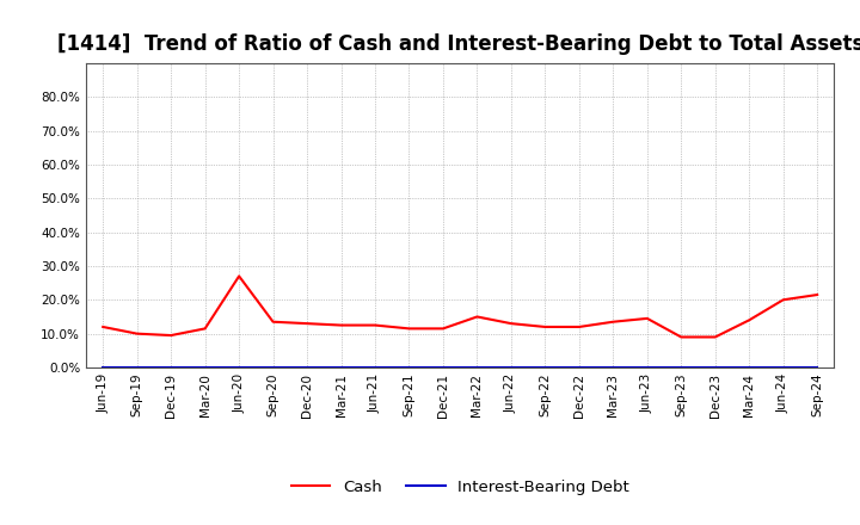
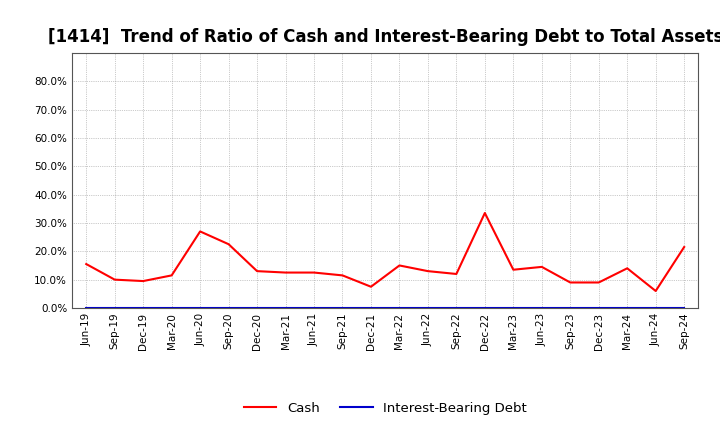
Cash/Jun-19: 12.0% -> 15.5%
Cash/Sep-20: 13.5% -> 22.5%
Cash/Dec-21: 11.5% -> 7.5%
Cash/Dec-22: 12.0% -> 33.5%
Cash/Jun-24: 20.0% -> 6.0%
